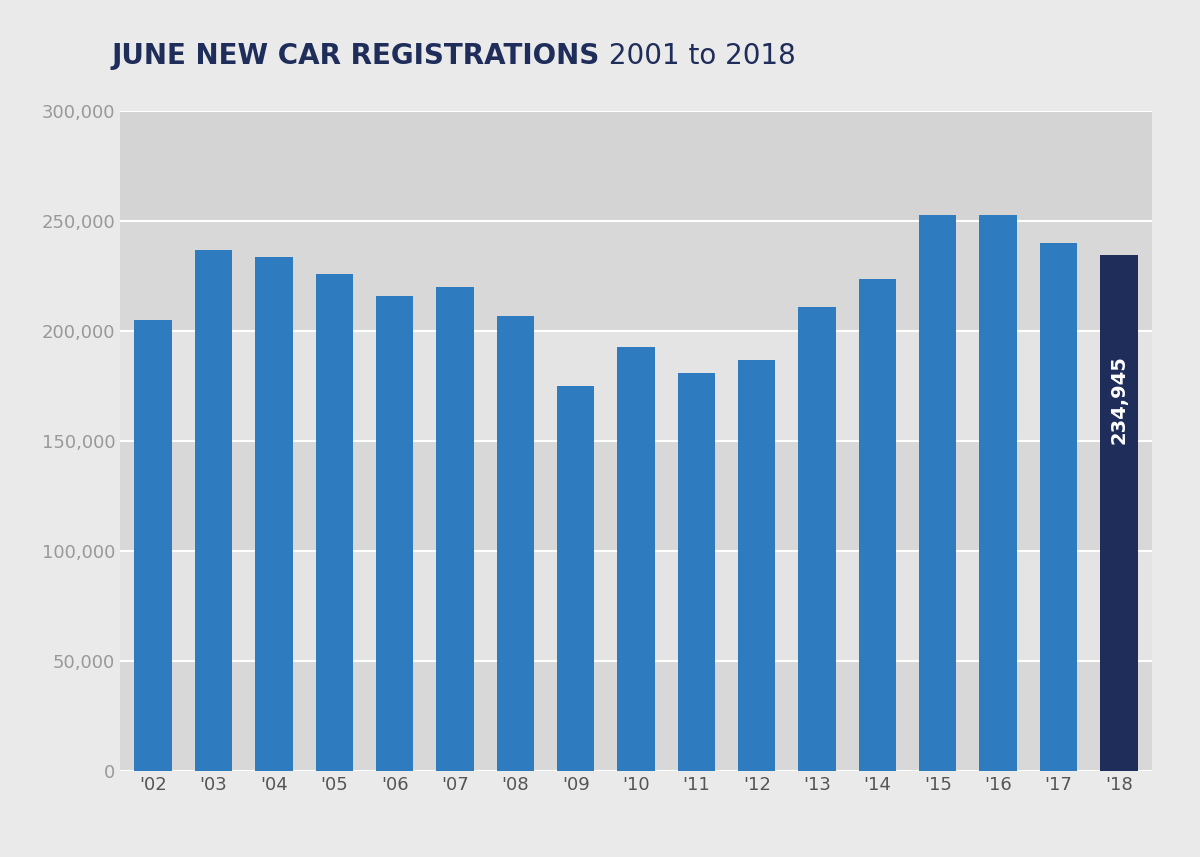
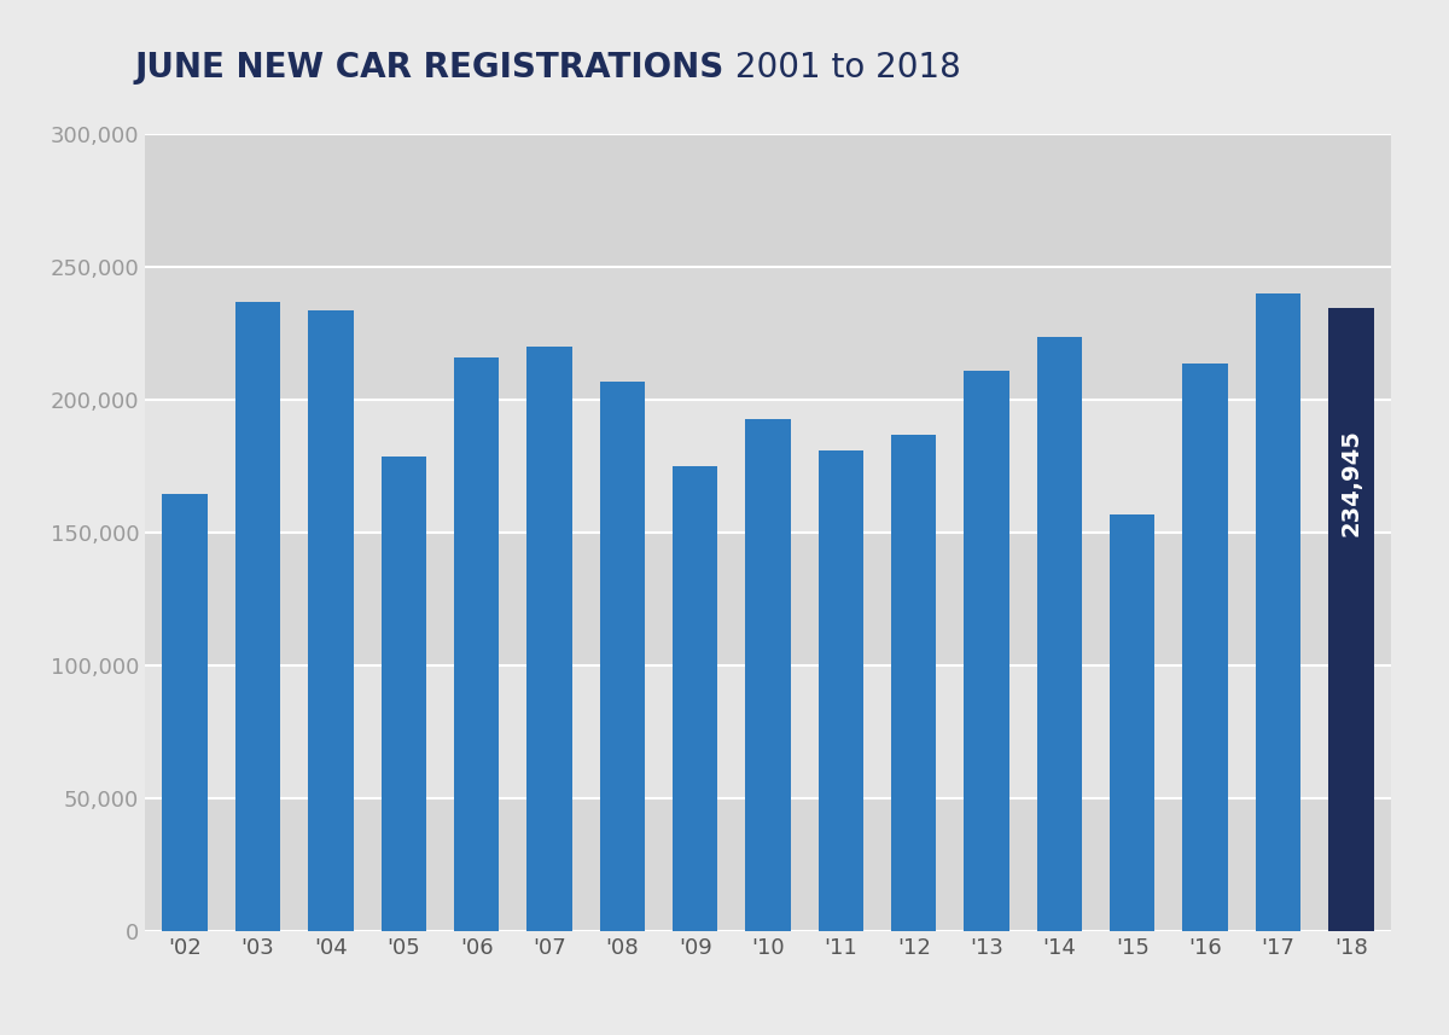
'02: 205,000 -> 164,500
'05: 226,000 -> 179,000
'15: 253,000 -> 157,000
'16: 253,000 -> 214,000
